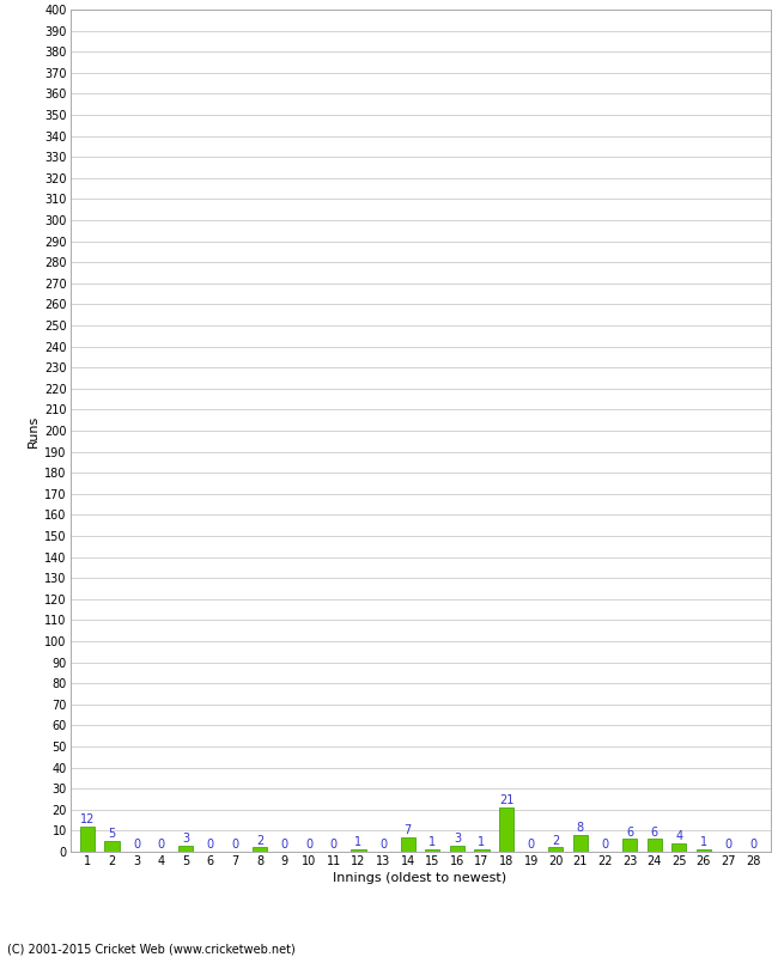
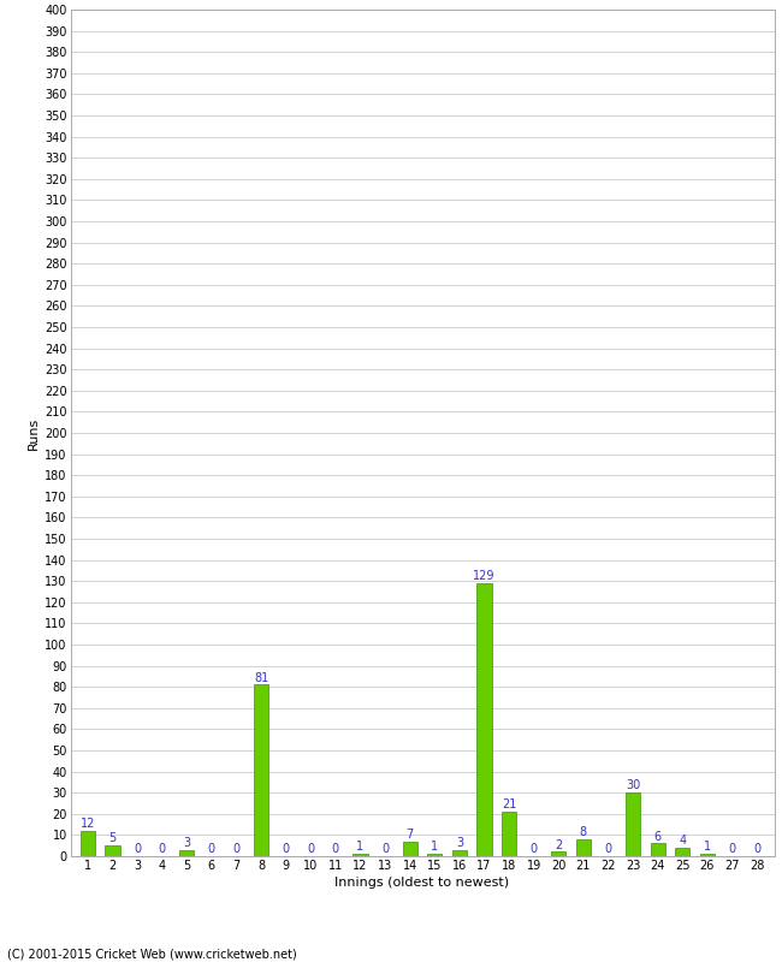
8: 2 -> 81
17: 1 -> 129
23: 6 -> 30
